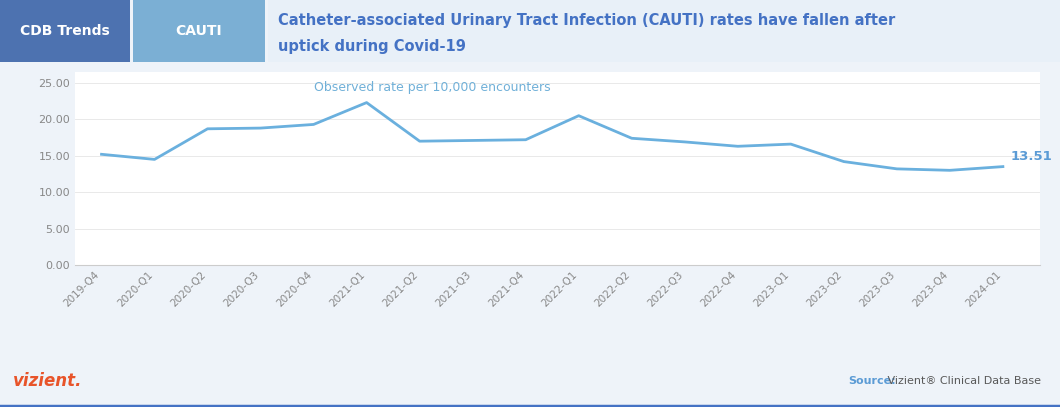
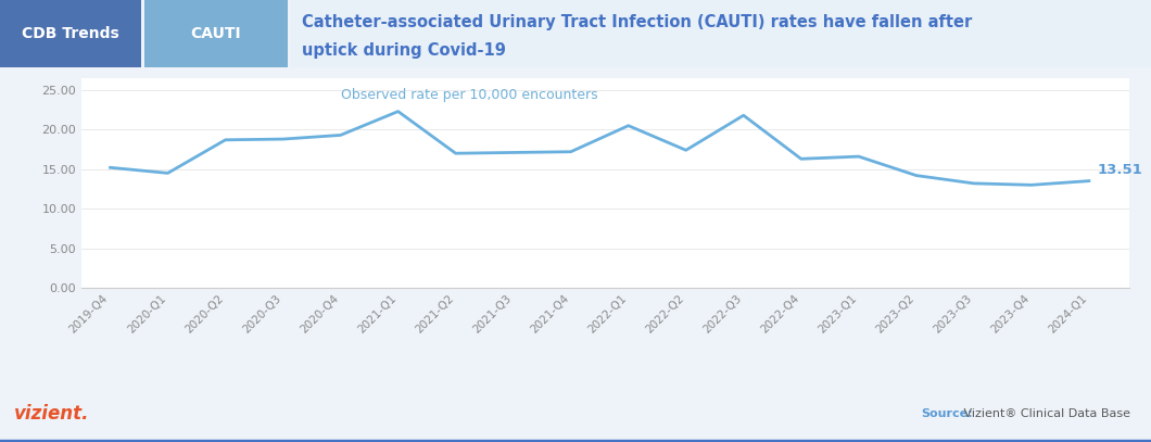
2022-Q3: 16.9 -> 21.8
